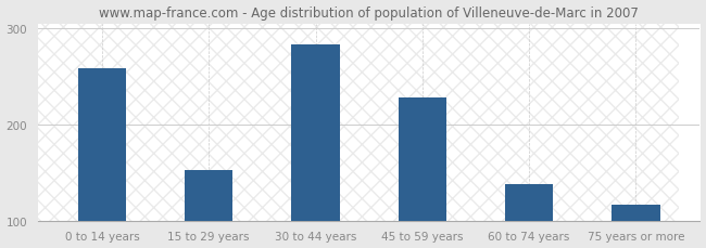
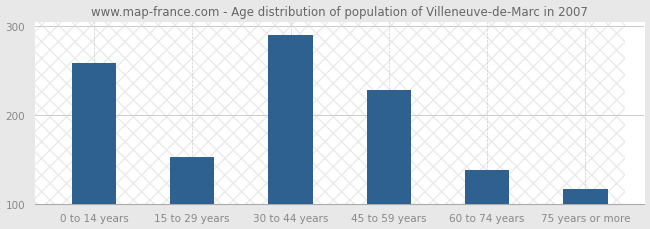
30 to 44 years: 283 -> 290
